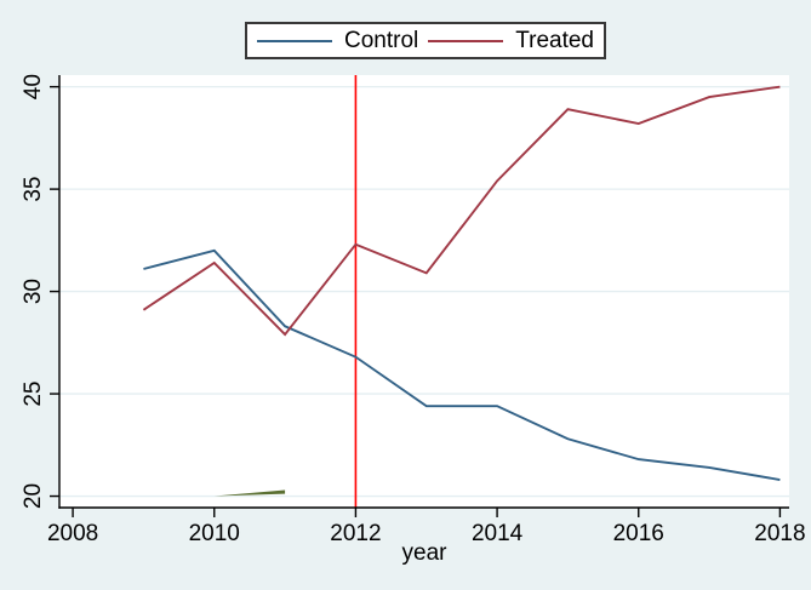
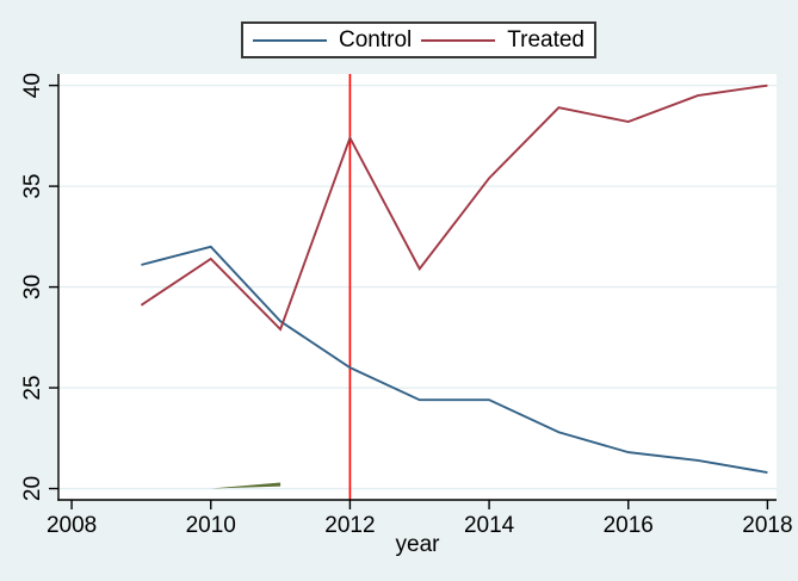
Control/2012: 26.8 -> 26.0
Treated/2012: 32.3 -> 37.4
